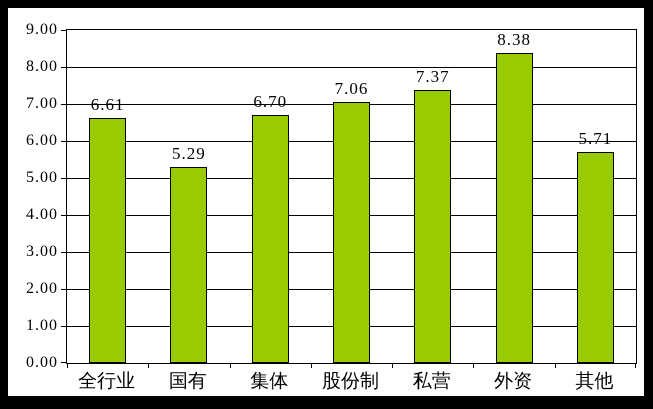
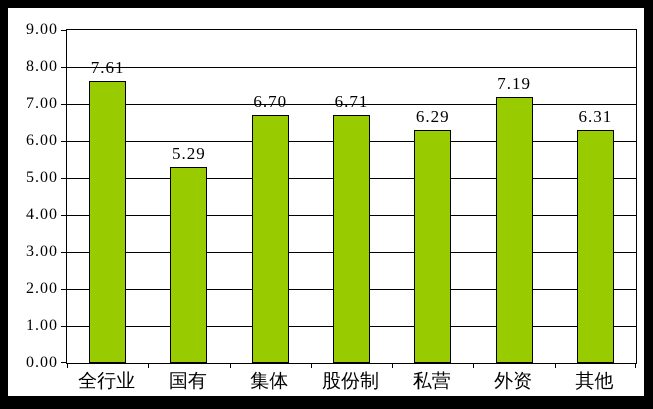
全行业: 6.61 -> 7.61
股份制: 7.06 -> 6.71
私营: 7.37 -> 6.29
外资: 8.38 -> 7.19
其他: 5.71 -> 6.31
